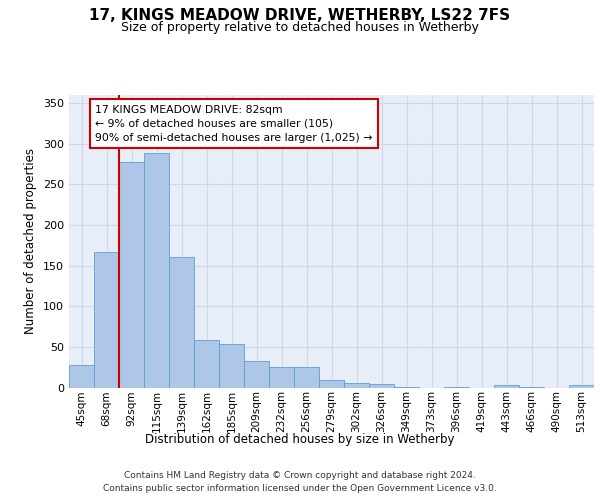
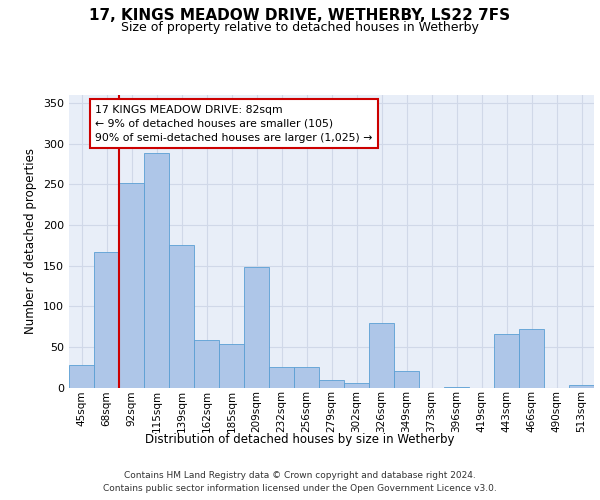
92sqm: 278 -> 252
139sqm: 161 -> 176
209sqm: 33 -> 148
326sqm: 4 -> 80
349sqm: 1 -> 20
443sqm: 3 -> 66
466sqm: 1 -> 72
